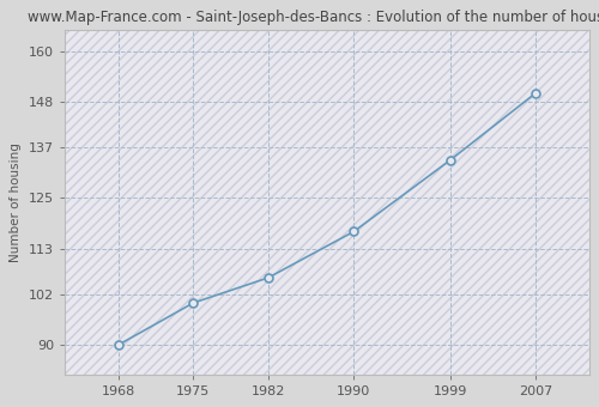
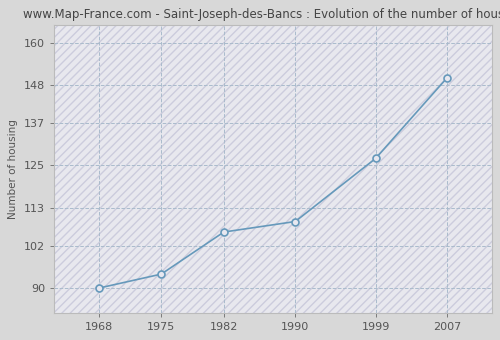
1975: 100 -> 94
1990: 117 -> 109
1999: 134 -> 127
